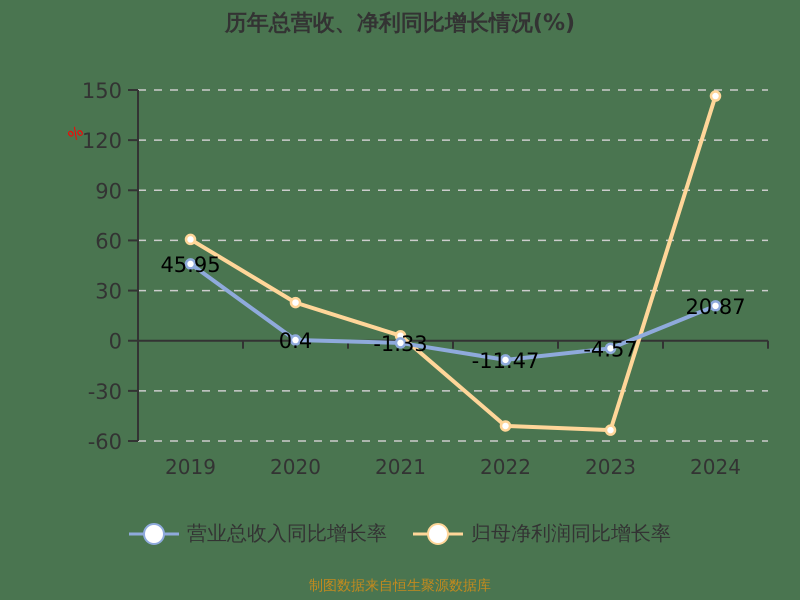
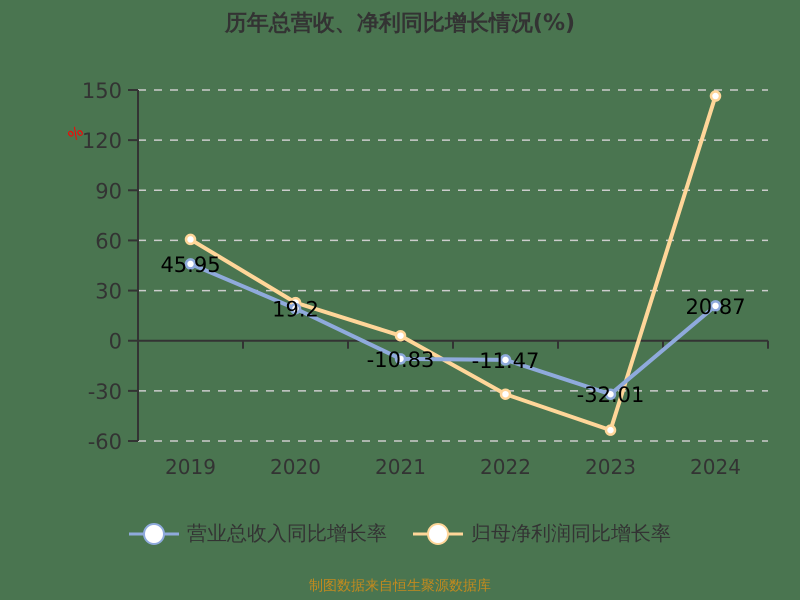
营业总收入同比增长率/2020: 0.4 -> 19.2
营业总收入同比增长率/2021: -1.33 -> -10.83
归母净利润同比增长率/2022: -51 -> -32
营业总收入同比增长率/2023: -4.57 -> -32.01
